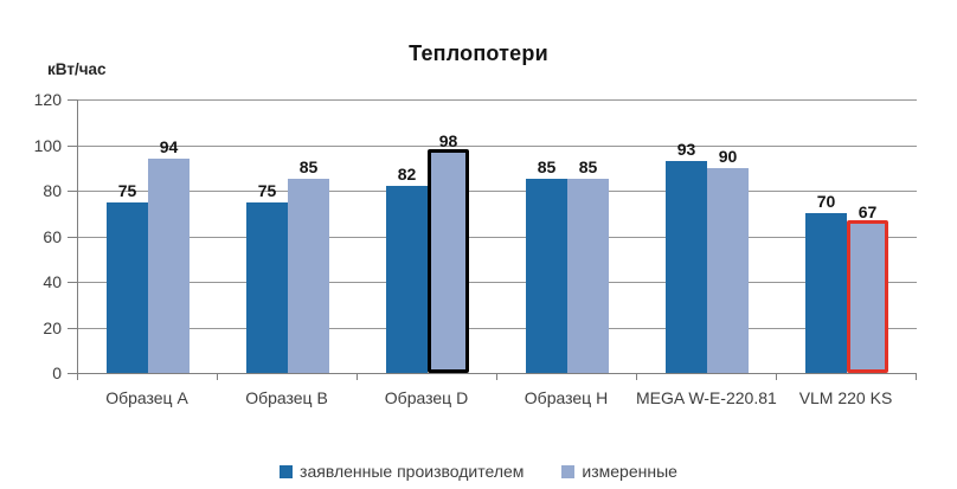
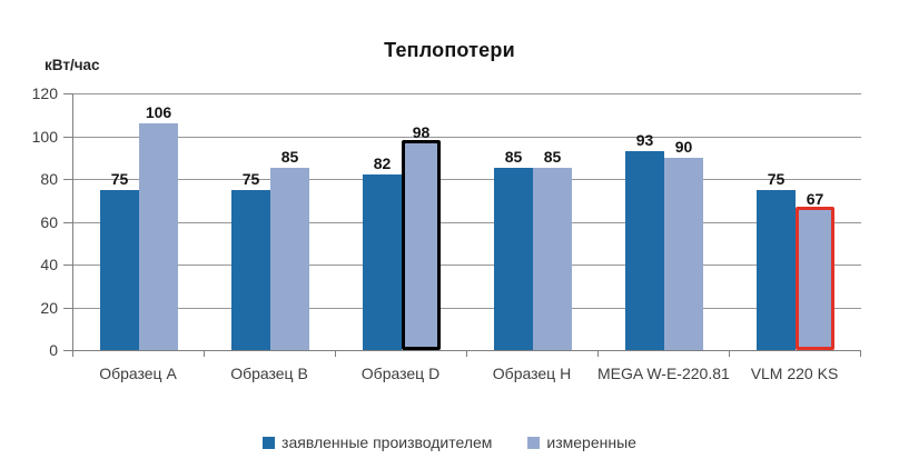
измеренные/Образец A: 94 -> 106
заявленные производителем/VLM 220 KS: 70 -> 75
